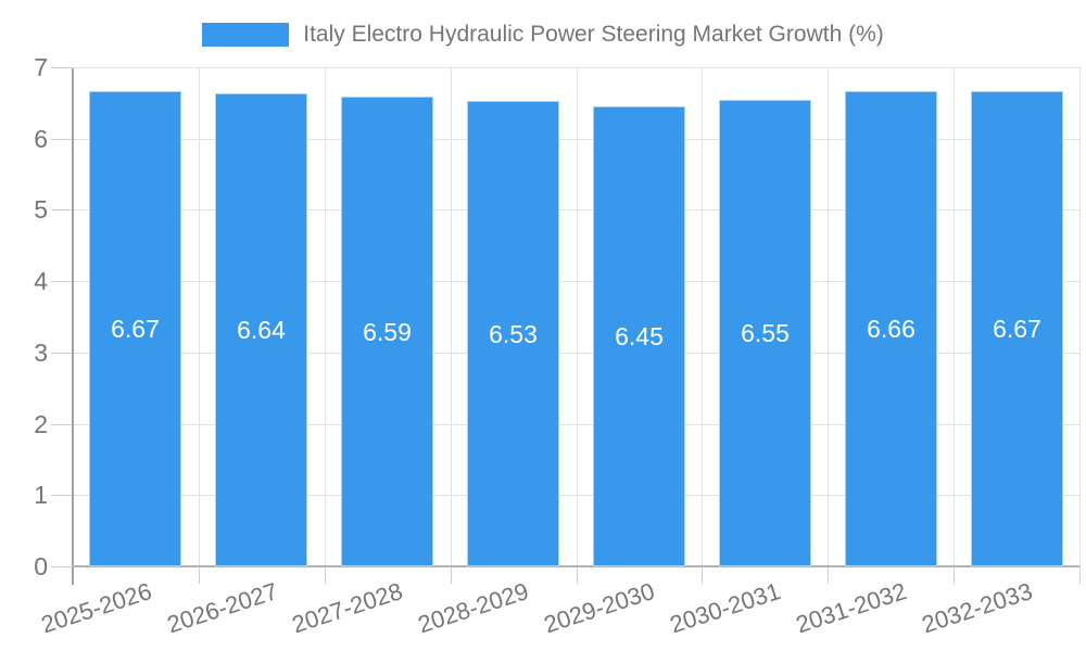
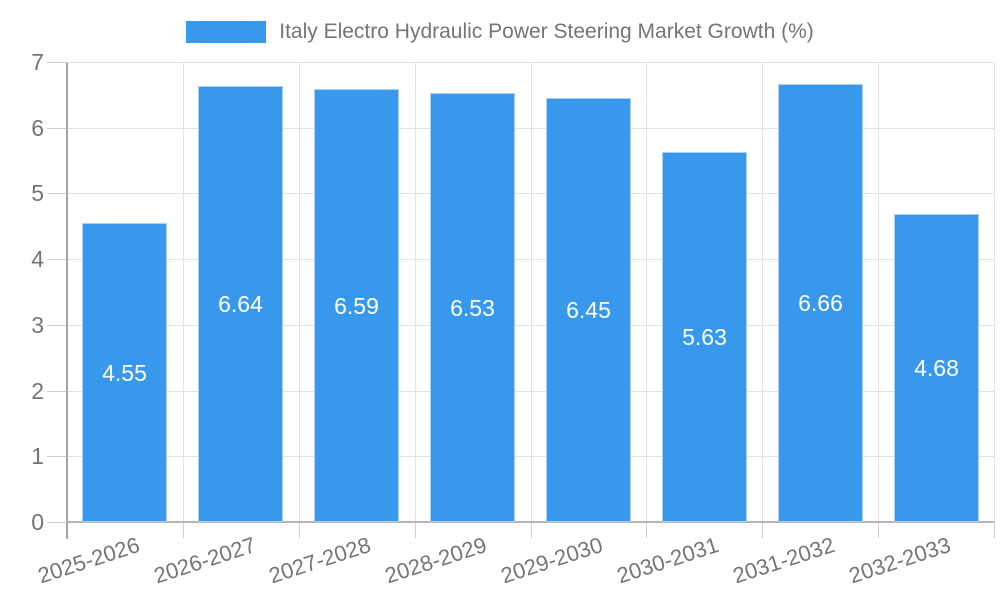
2025-2026: 6.67 -> 4.55
2030-2031: 6.55 -> 5.63
2032-2033: 6.67 -> 4.68
